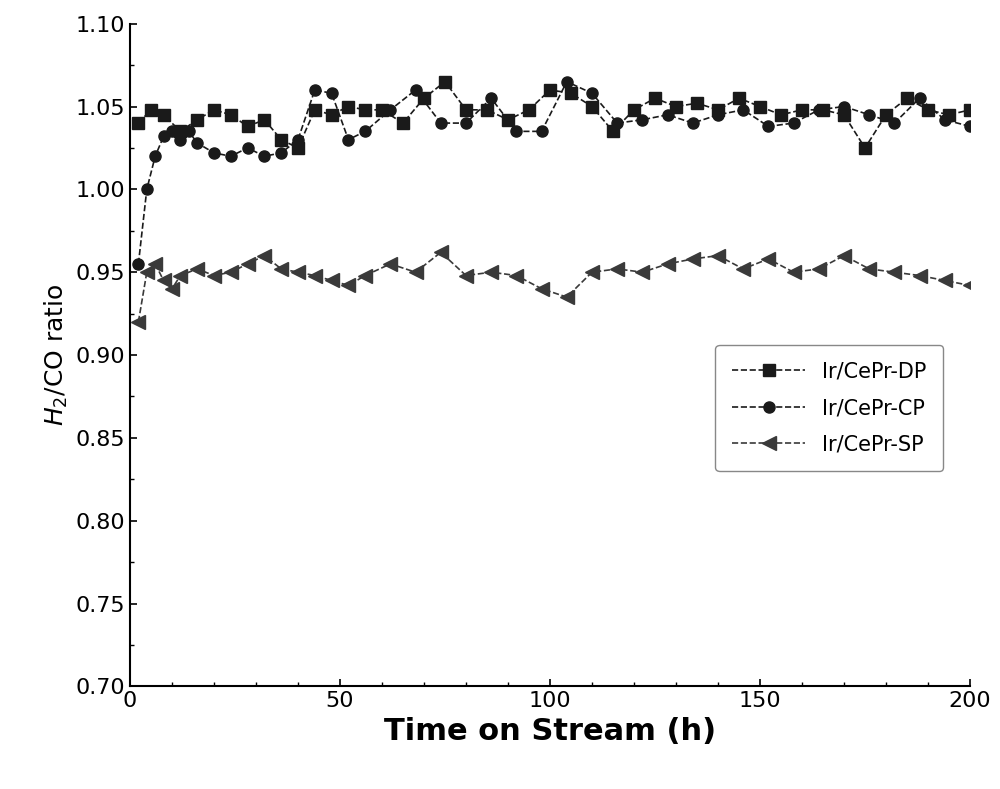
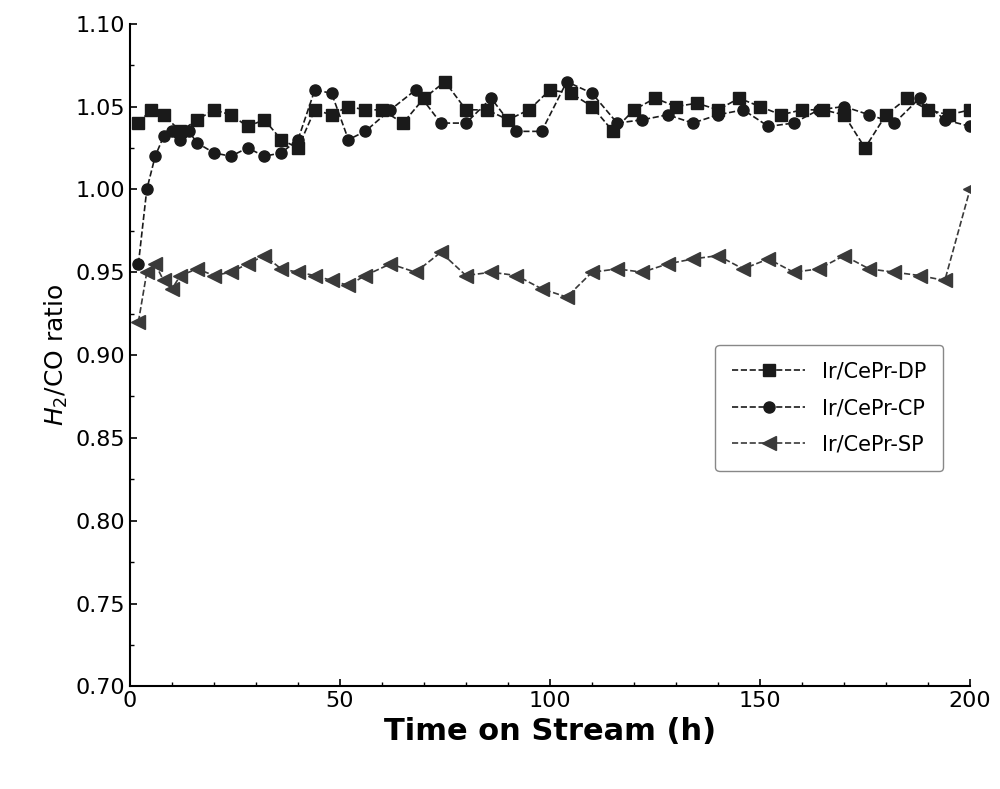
Ir/CePr-SP/200: 0.942 -> 1.000
